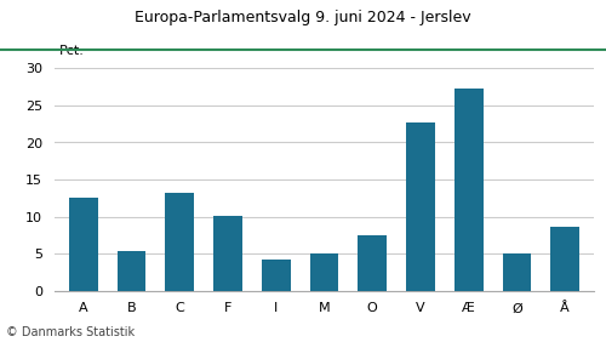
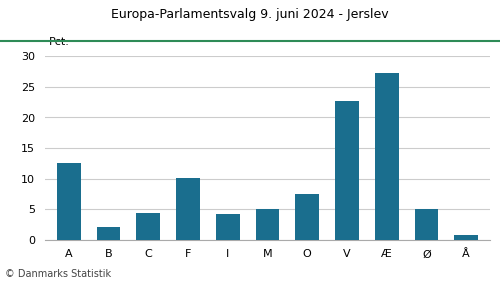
B: 5.4 -> 2.0
C: 13.2 -> 4.3
Å: 8.6 -> 0.7
